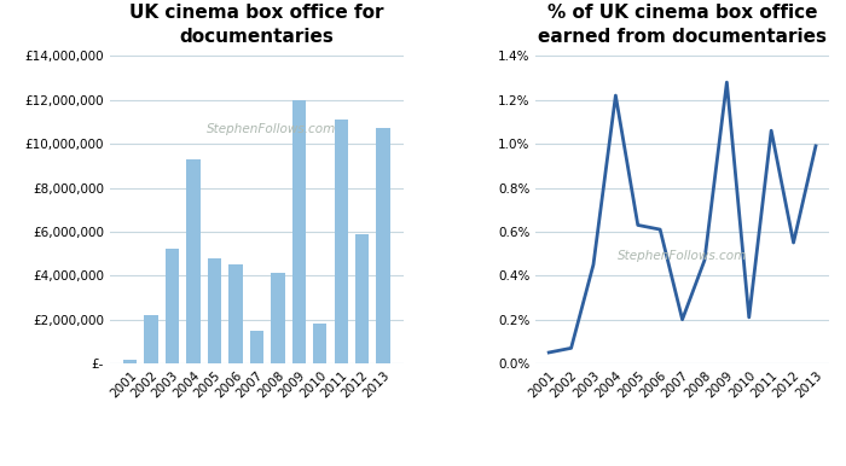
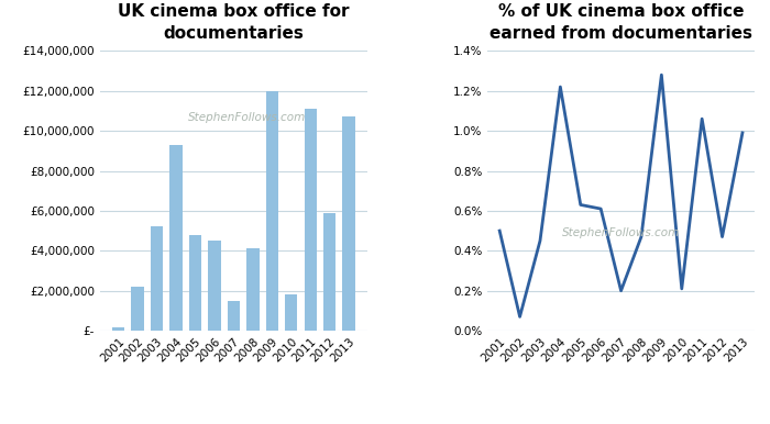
% of UK cinema box office earned from documentaries/2001: 0.05% -> 0.50%
% of UK cinema box office earned from documentaries/2012: 0.55% -> 0.47%
